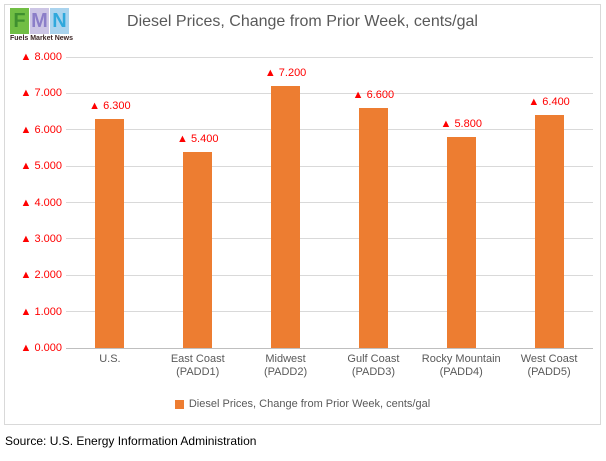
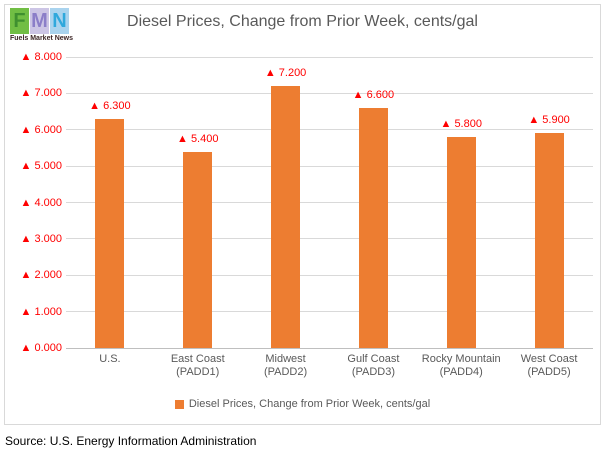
West Coast (PADD5): 6.400 -> 5.900
